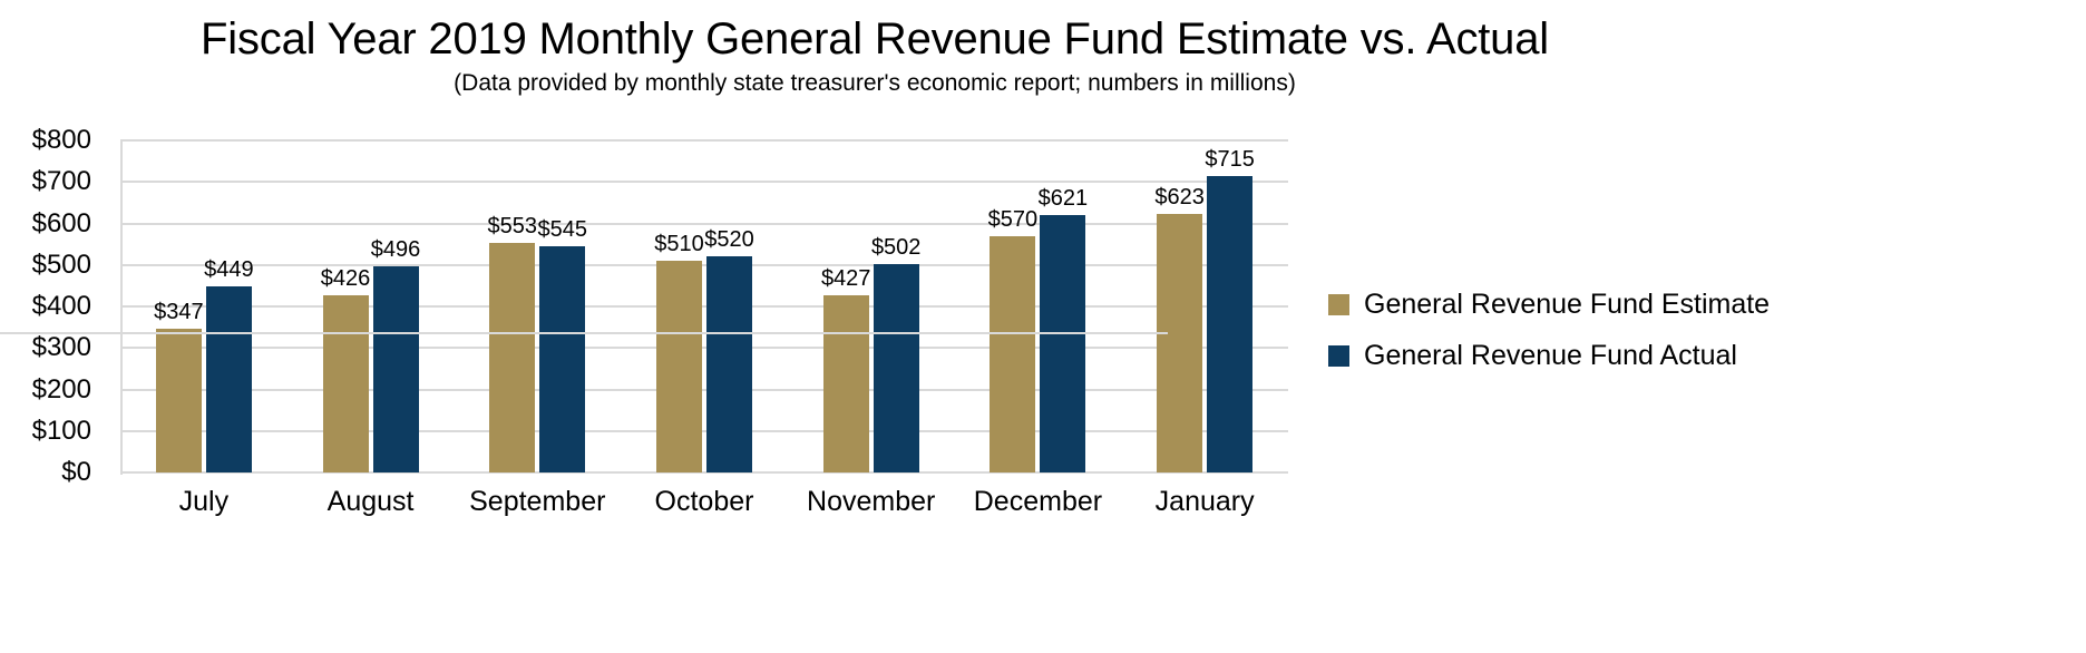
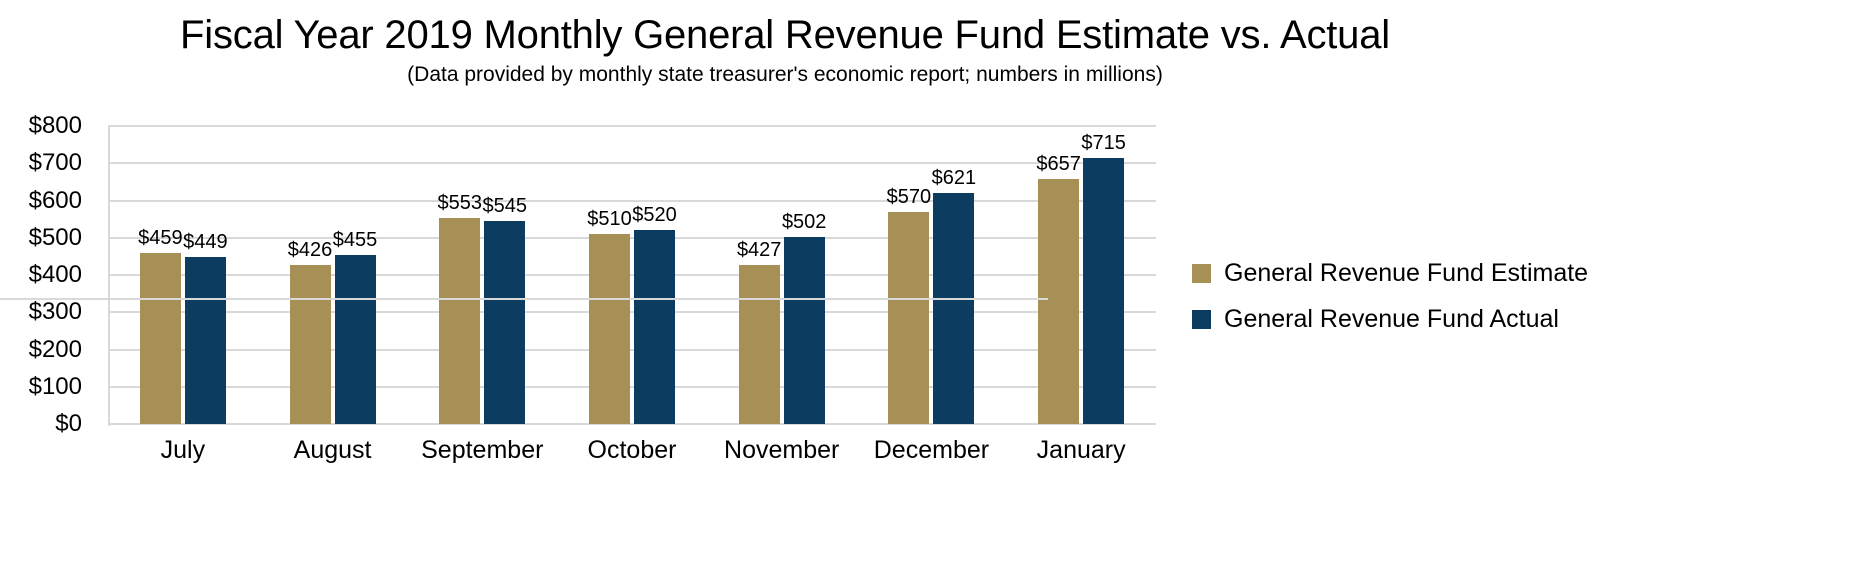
General Revenue Fund Estimate/July: $347 -> $459
General Revenue Fund Actual/August: $496 -> $455
General Revenue Fund Estimate/January: $623 -> $657
